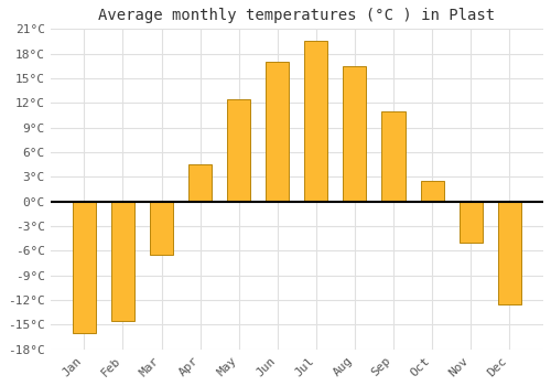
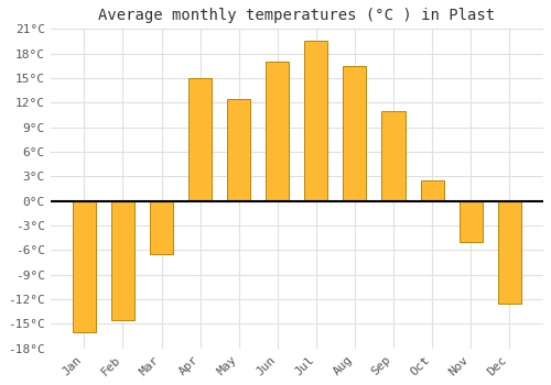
Apr: 4.5°C -> 15.0°C
